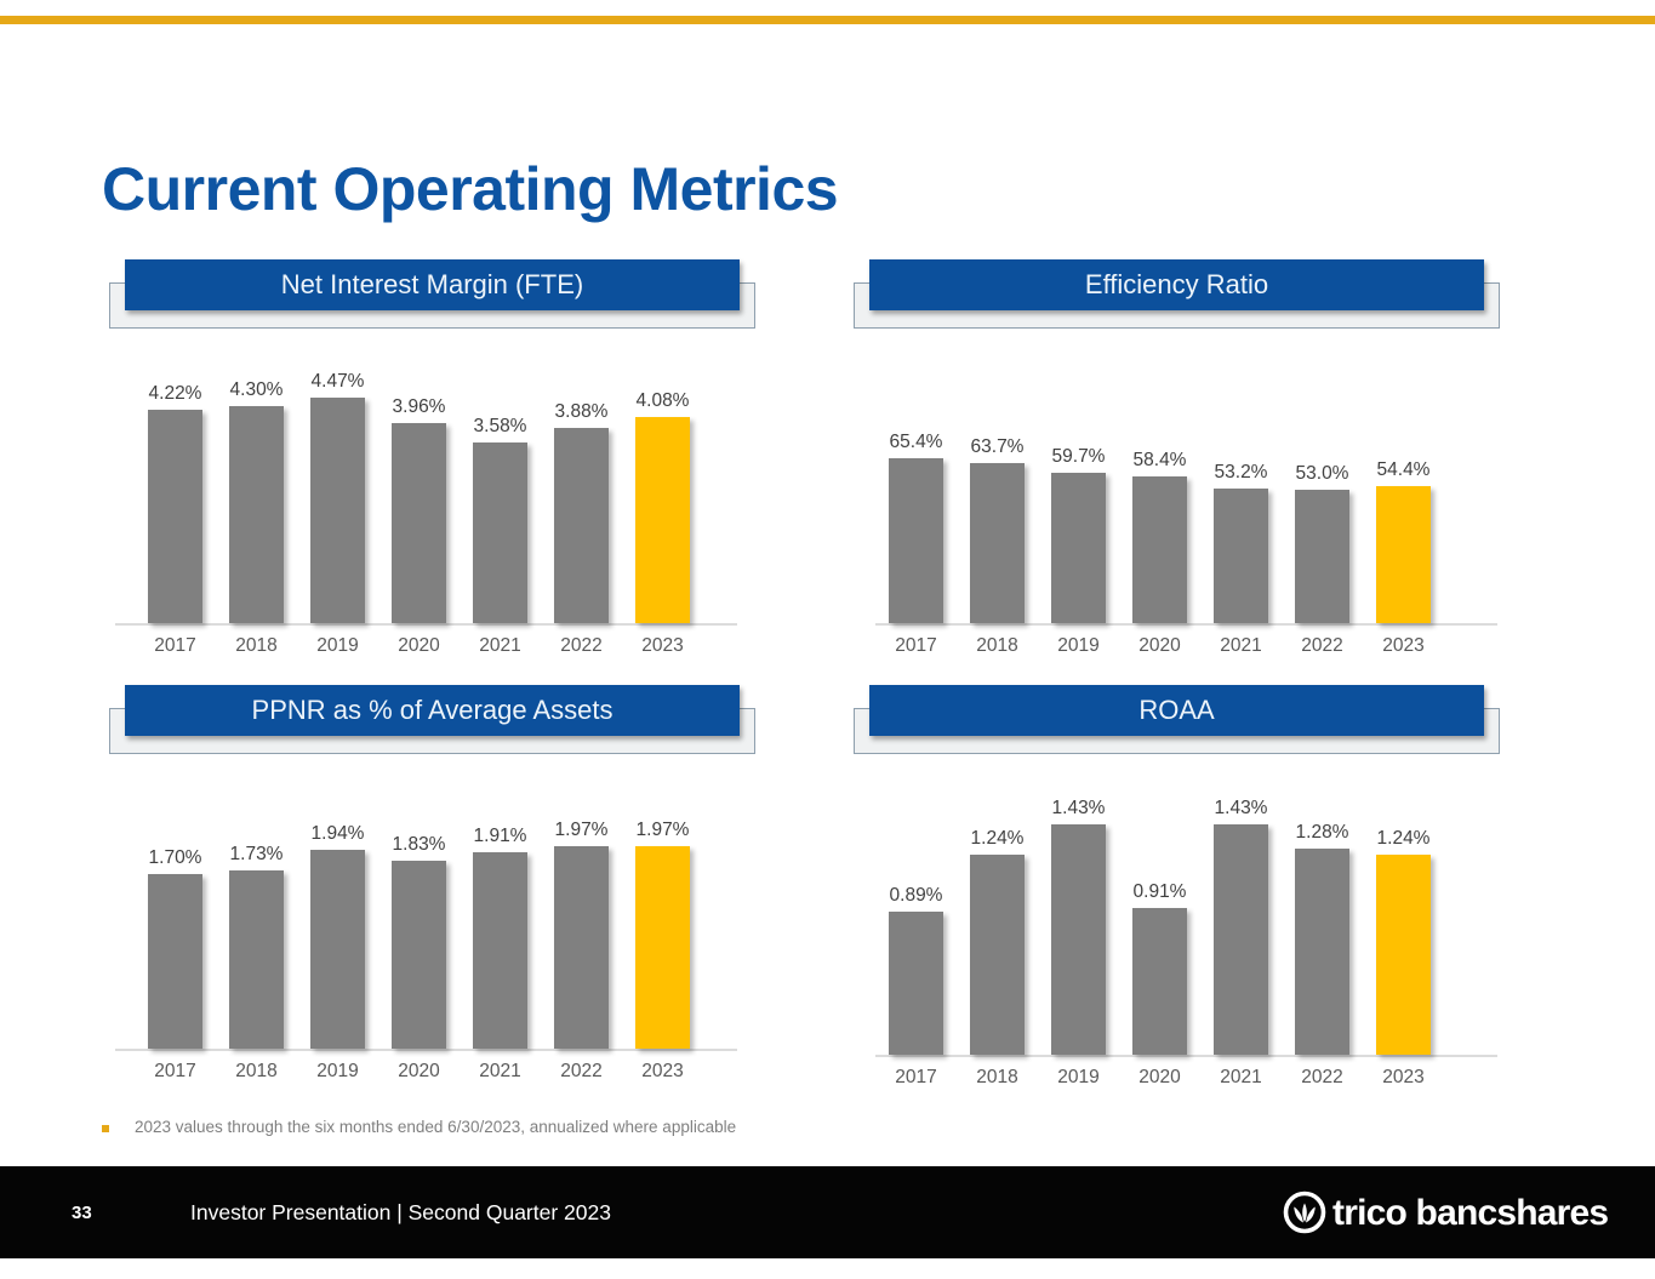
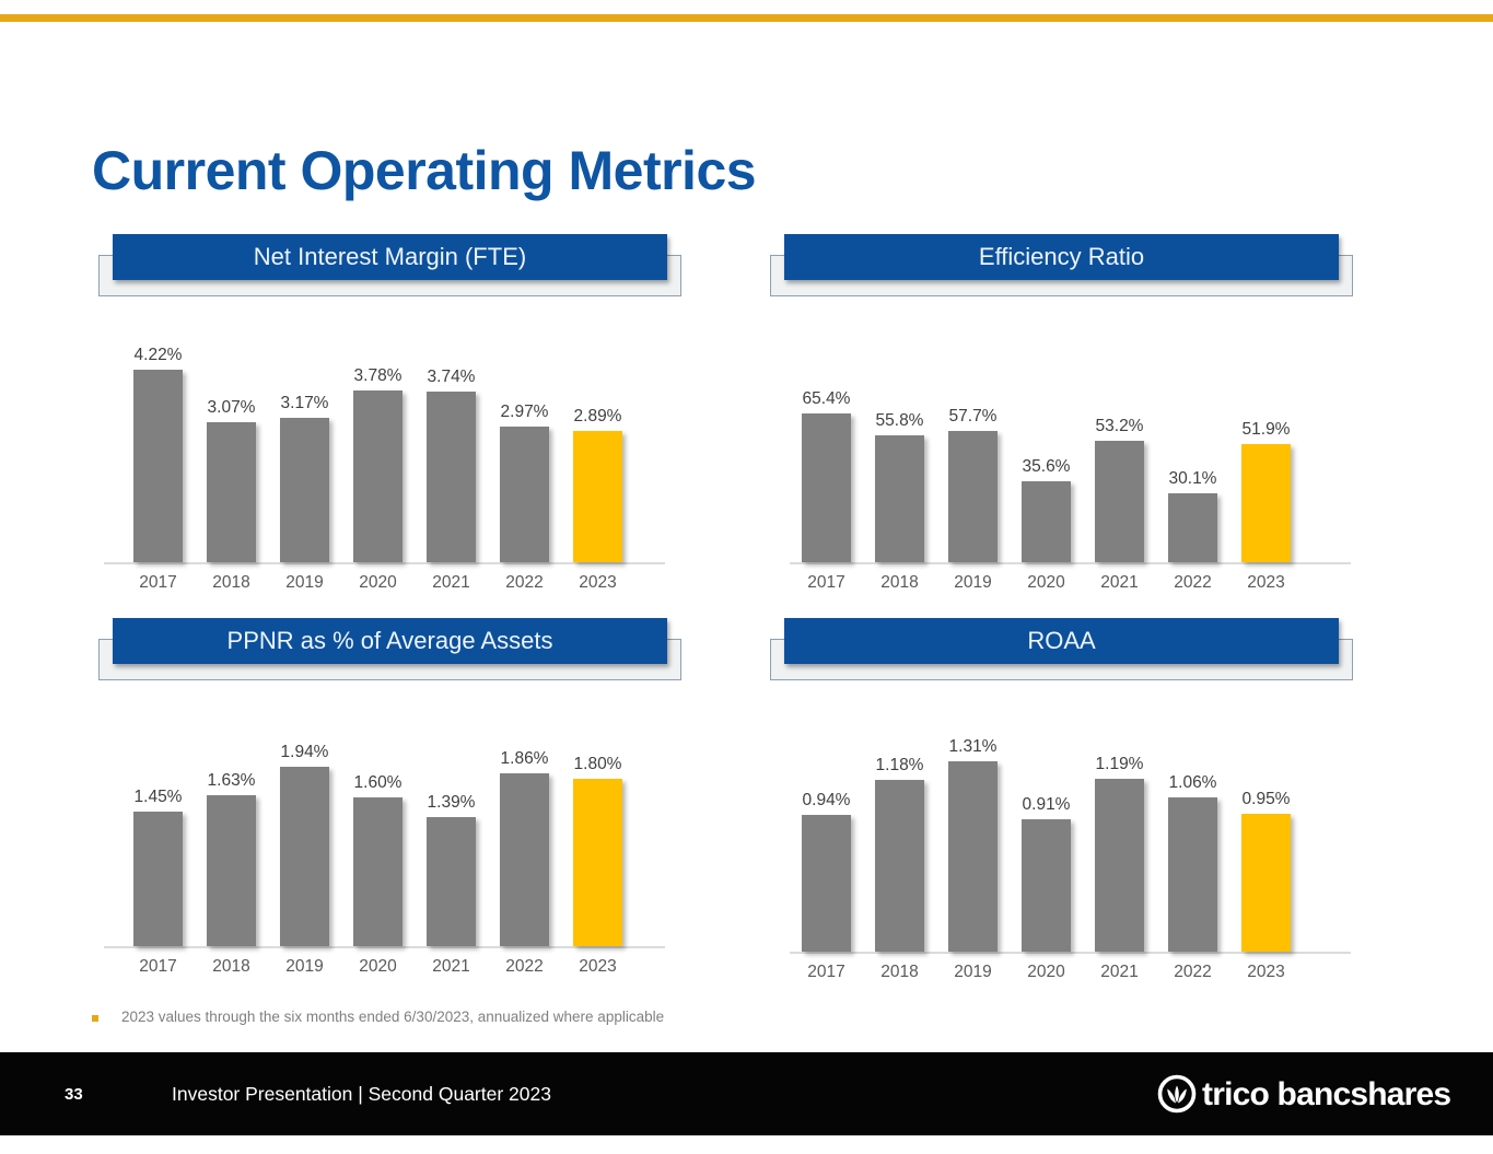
Net Interest Margin (FTE)/2018: 4.30% -> 3.07%
Net Interest Margin (FTE)/2019: 4.47% -> 3.17%
Net Interest Margin (FTE)/2020: 3.96% -> 3.78%
Net Interest Margin (FTE)/2021: 3.58% -> 3.74%
Net Interest Margin (FTE)/2022: 3.88% -> 2.97%
Net Interest Margin (FTE)/2023: 4.08% -> 2.89%
Efficiency Ratio/2018: 63.7% -> 55.8%
Efficiency Ratio/2019: 59.7% -> 57.7%
Efficiency Ratio/2020: 58.4% -> 35.6%
Efficiency Ratio/2022: 53.0% -> 30.1%
Efficiency Ratio/2023: 54.4% -> 51.9%
PPNR as % of Average Assets/2017: 1.70% -> 1.45%
PPNR as % of Average Assets/2018: 1.73% -> 1.63%
PPNR as % of Average Assets/2020: 1.83% -> 1.60%
PPNR as % of Average Assets/2021: 1.91% -> 1.39%
PPNR as % of Average Assets/2022: 1.97% -> 1.86%
PPNR as % of Average Assets/2023: 1.97% -> 1.80%
ROAA/2017: 0.89% -> 0.94%
ROAA/2018: 1.24% -> 1.18%
ROAA/2019: 1.43% -> 1.31%
ROAA/2021: 1.43% -> 1.19%
ROAA/2022: 1.28% -> 1.06%
ROAA/2023: 1.24% -> 0.95%
